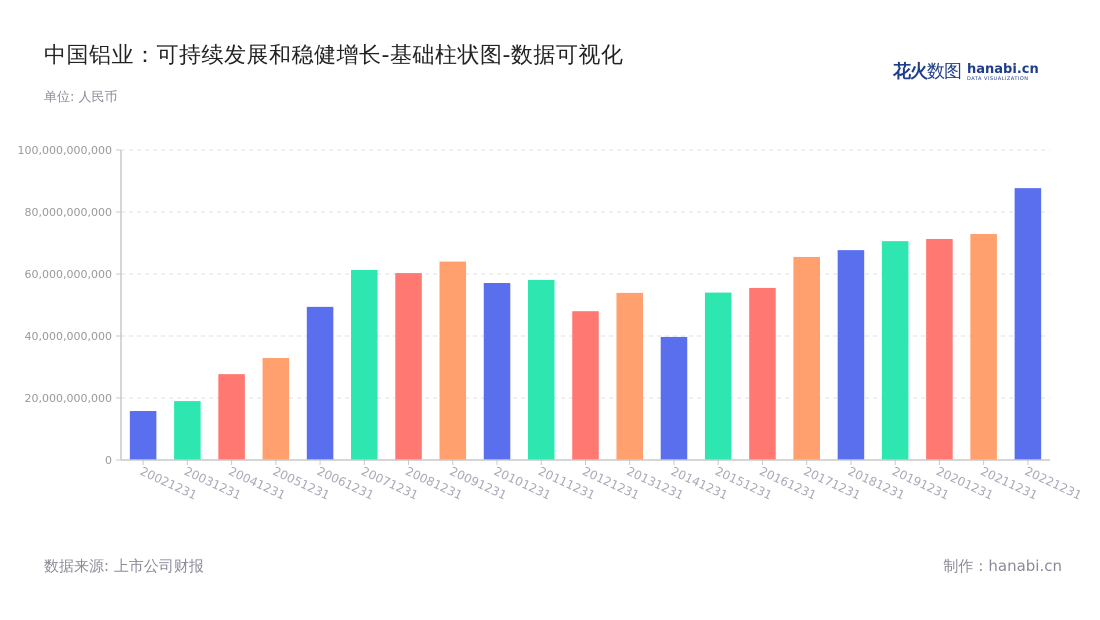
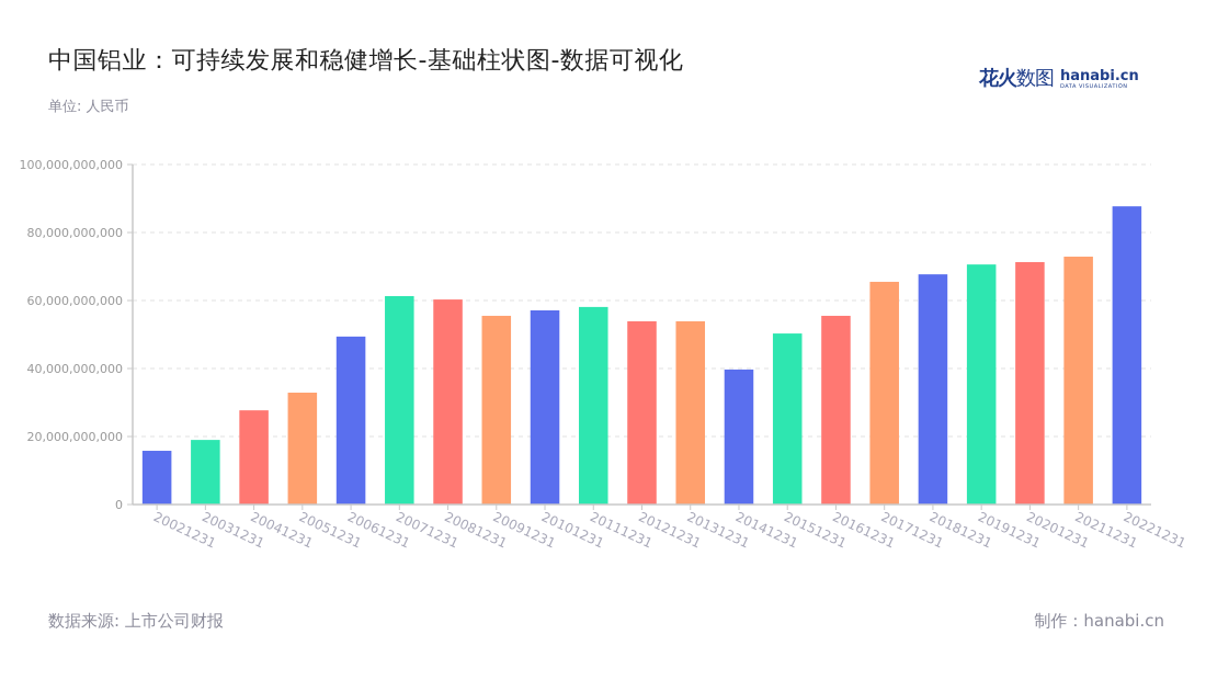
20091231: 64000000000 -> 56000000000
20121231: 48000000000 -> 54000000000
20151231: 54000000000 -> 50000000000
